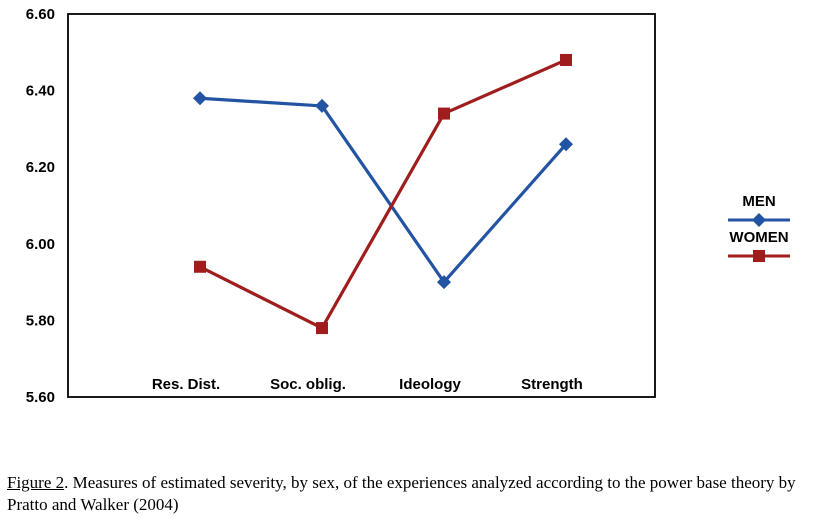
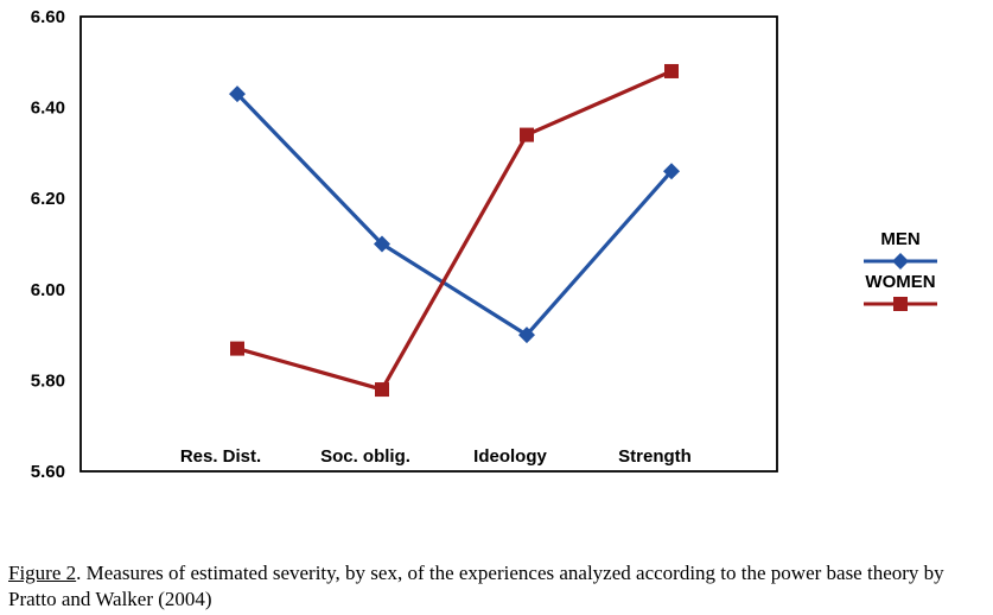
MEN/Res. Dist.: 6.38 -> 6.43
WOMEN/Res. Dist.: 5.94 -> 5.87
MEN/Soc. oblig.: 6.36 -> 6.10
